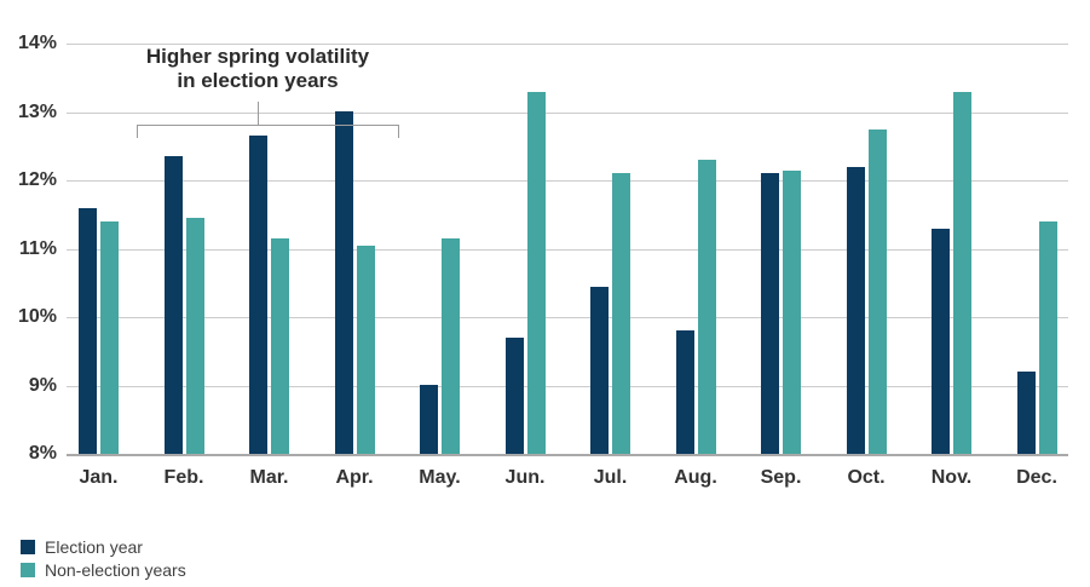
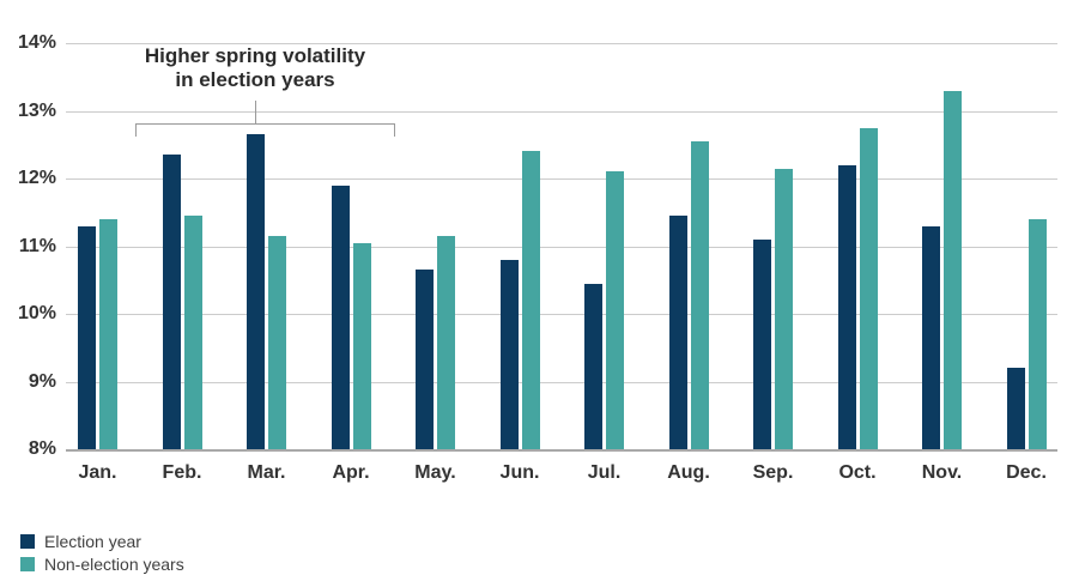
Election year/Jan.: 11.6% -> 11.3%
Election year/Apr.: 13.0% -> 11.9%
Election year/May.: 9.0% -> 10.7%
Election year/Jun.: 9.7% -> 10.8%
Non-election years/Jun.: 13.3% -> 12.4%
Election year/Aug.: 9.8% -> 11.4%
Non-election years/Aug.: 12.3% -> 12.6%
Election year/Sep.: 12.1% -> 11.1%
